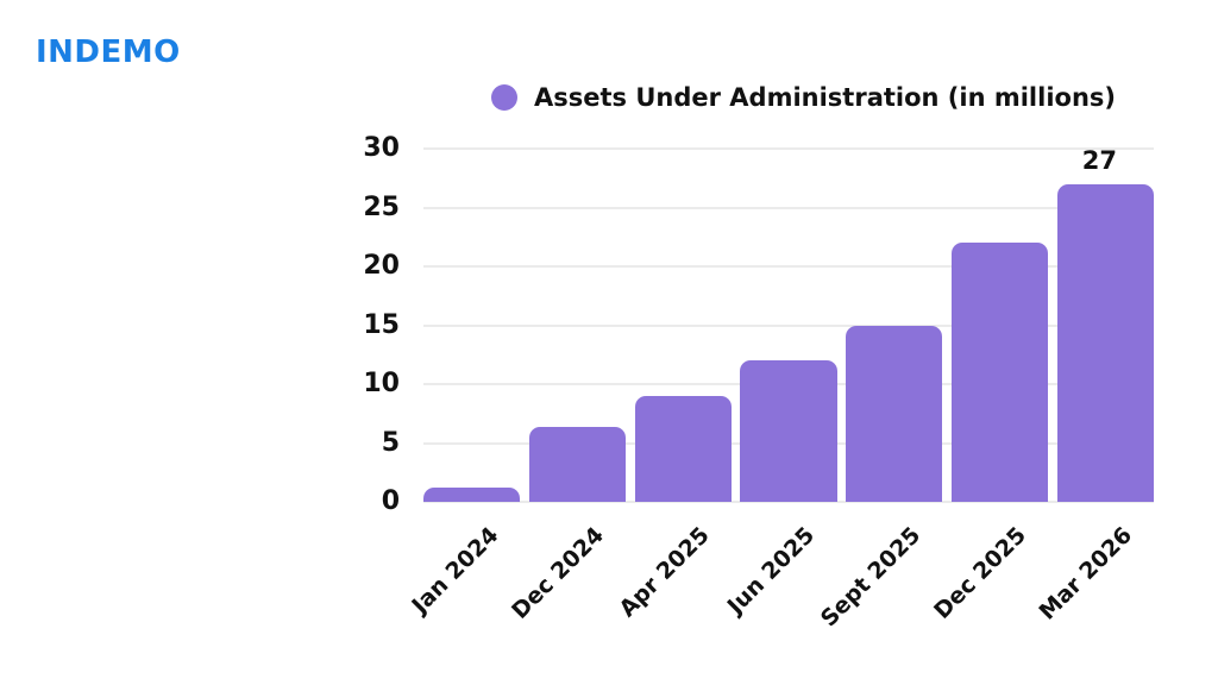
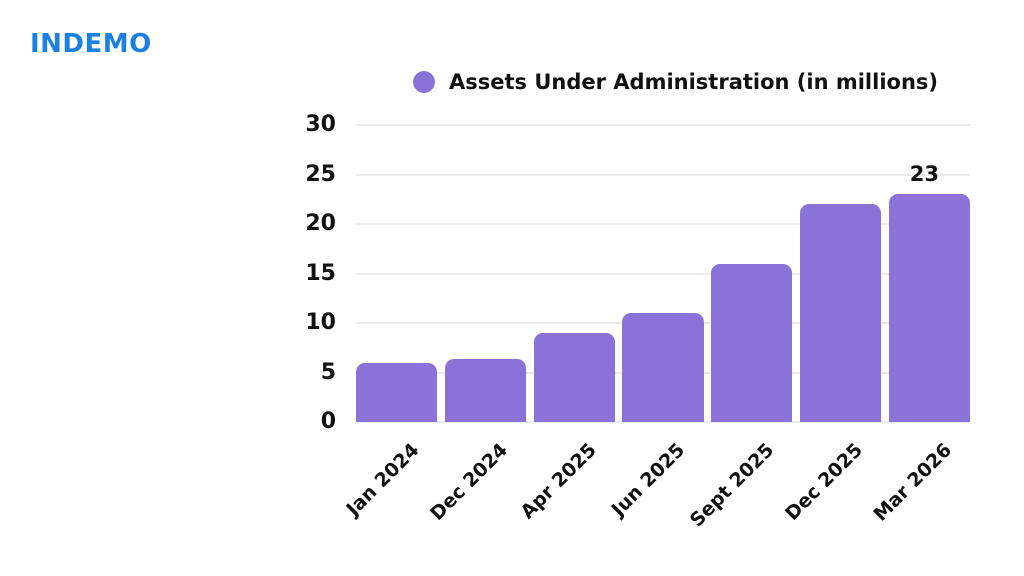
Jan 2024: 1 -> 6
Jun 2025: 12 -> 11
Sept 2025: 15 -> 16
Mar 2026: 27 -> 23
